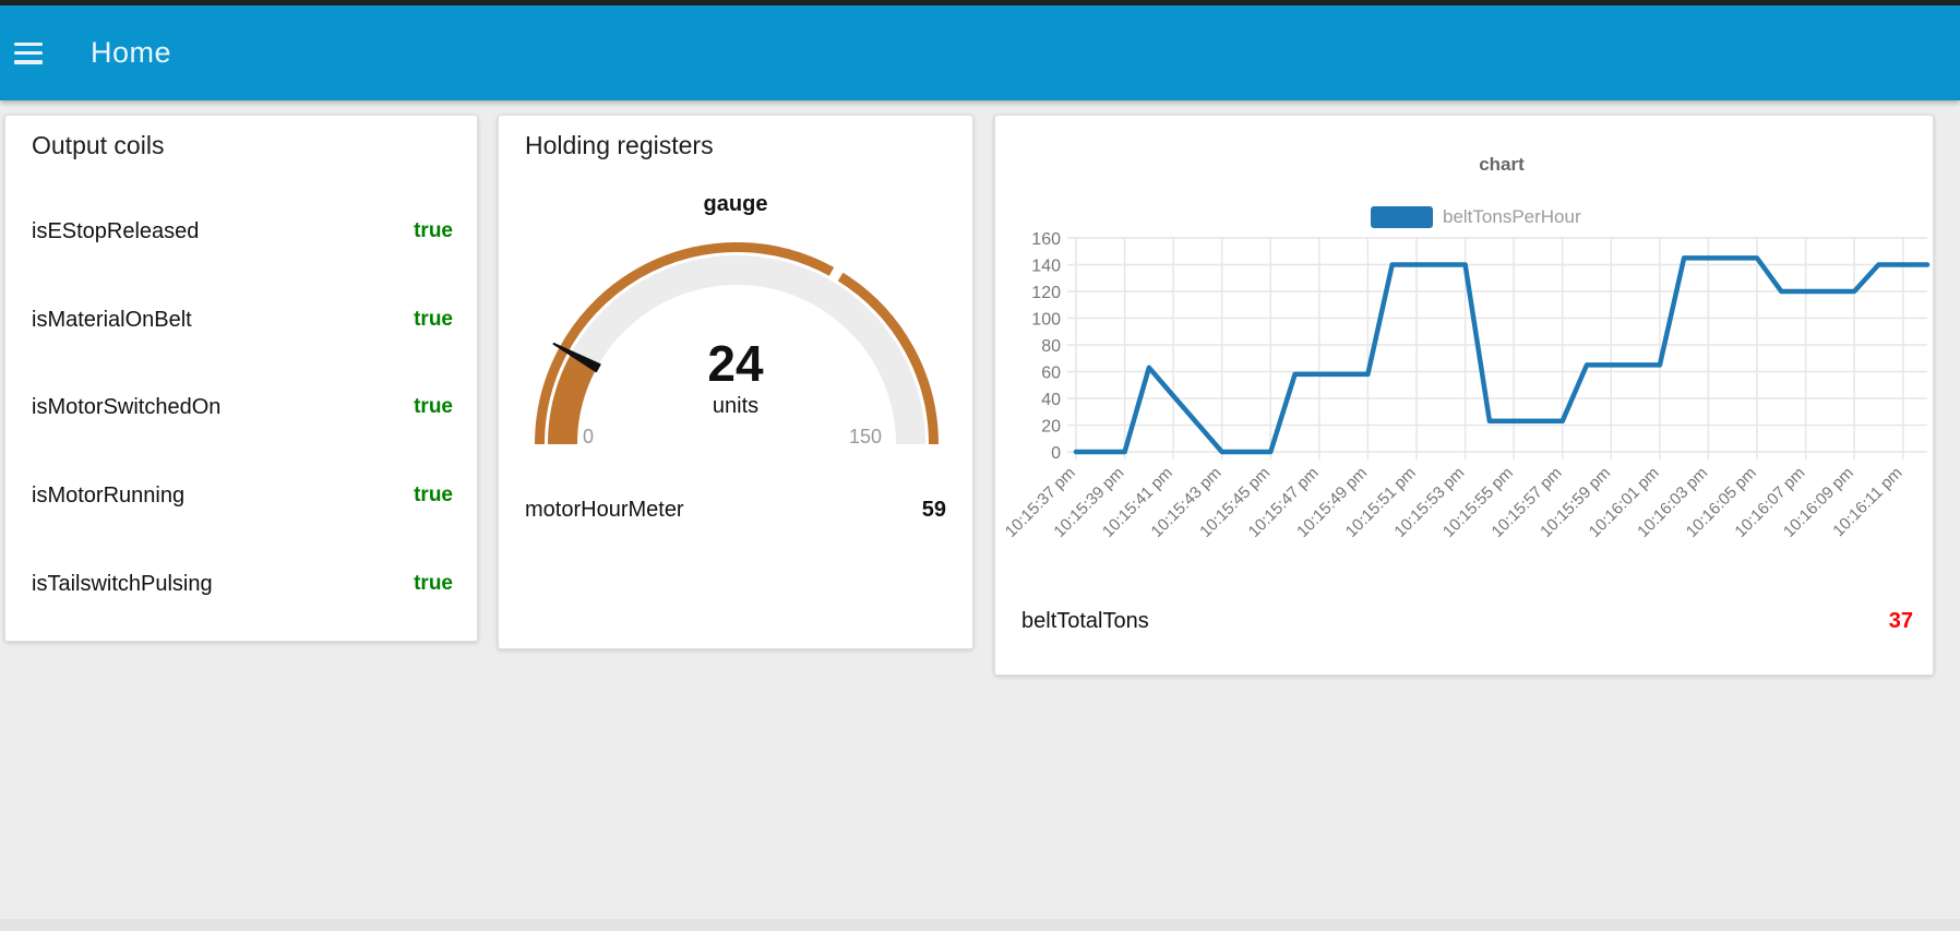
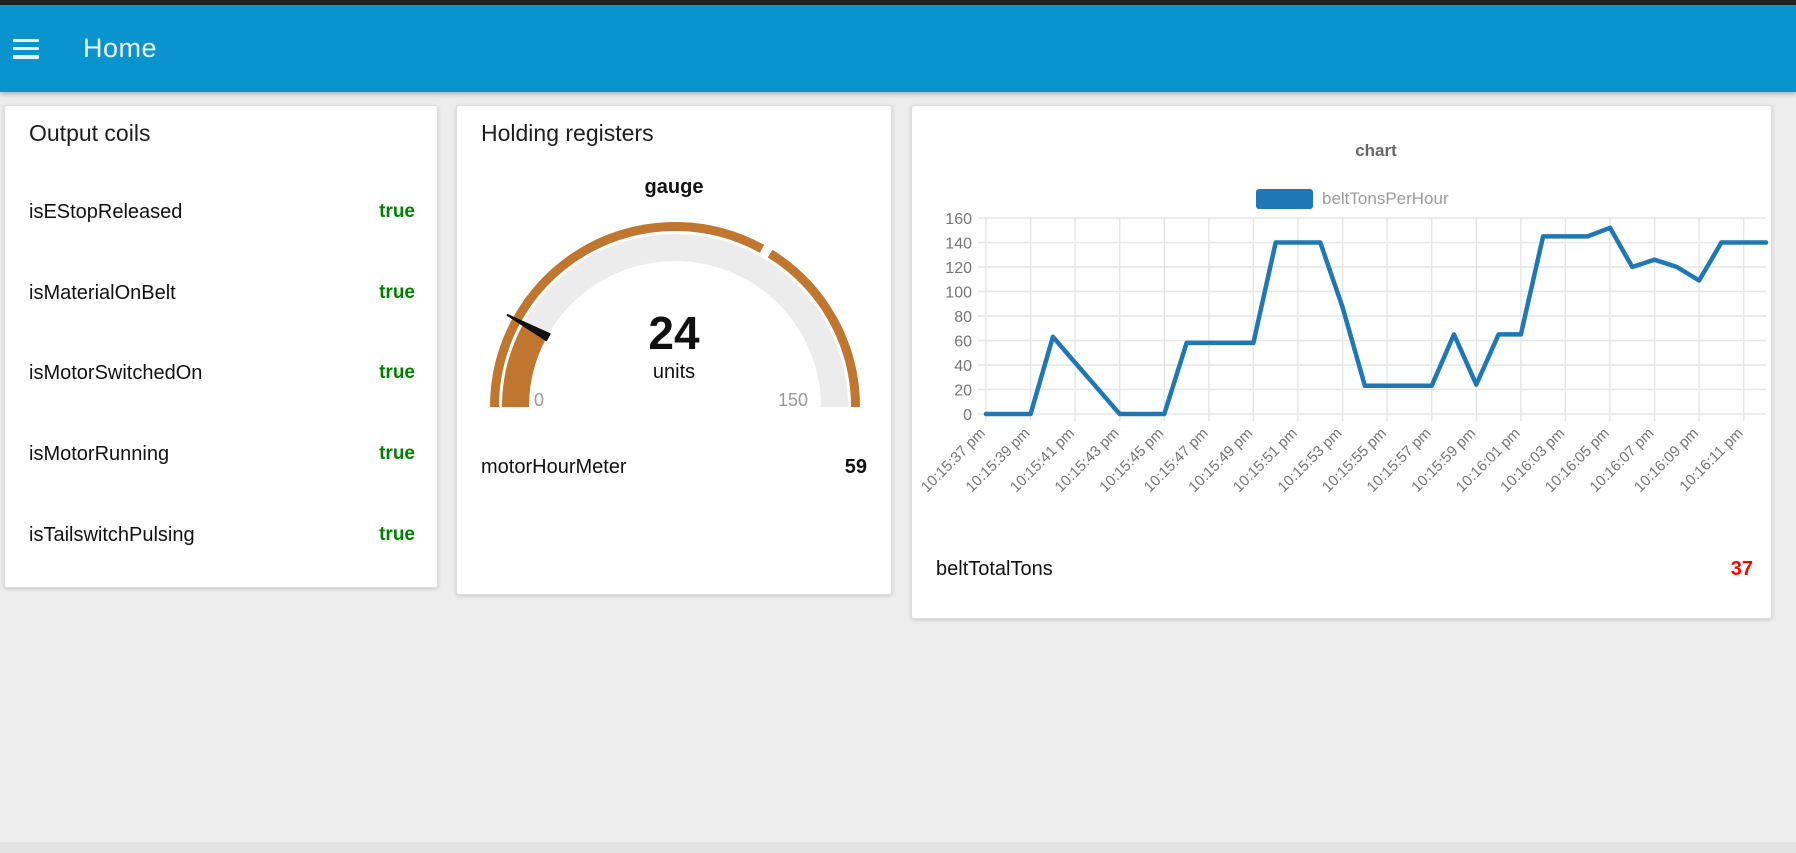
10:15:53 pm: 140 -> 87
10:15:59 pm: 65 -> 24
10:16:05 pm: 145 -> 152
10:16:07 pm: 120 -> 126
10:16:09 pm: 120 -> 109
